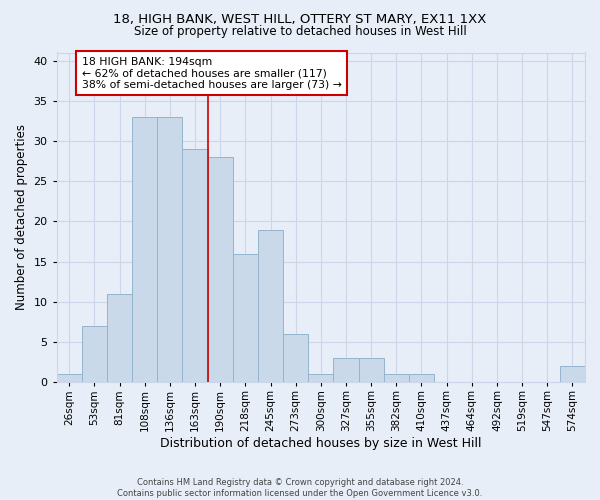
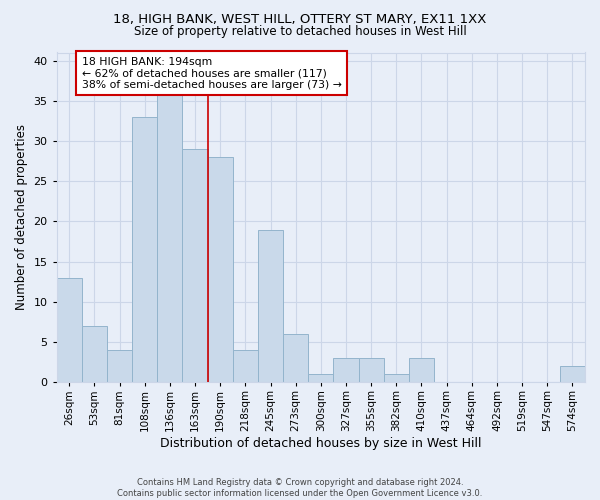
26sqm: 1 -> 13
81sqm: 11 -> 4
136sqm: 33 -> 36
218sqm: 16 -> 4
410sqm: 1 -> 3
